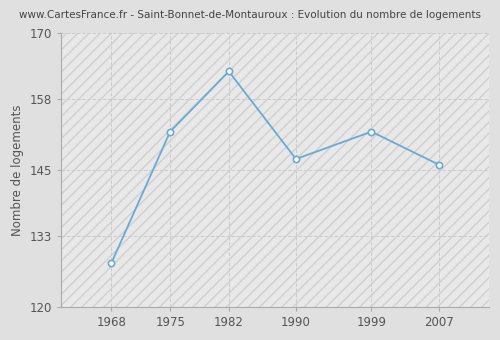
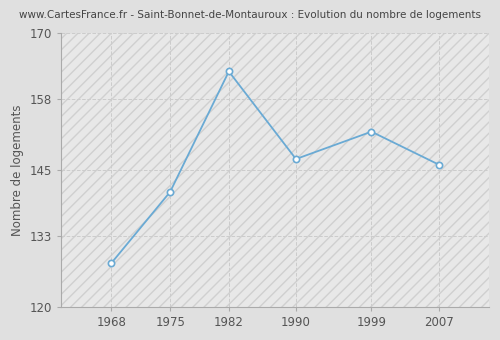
1975: 152 -> 141
